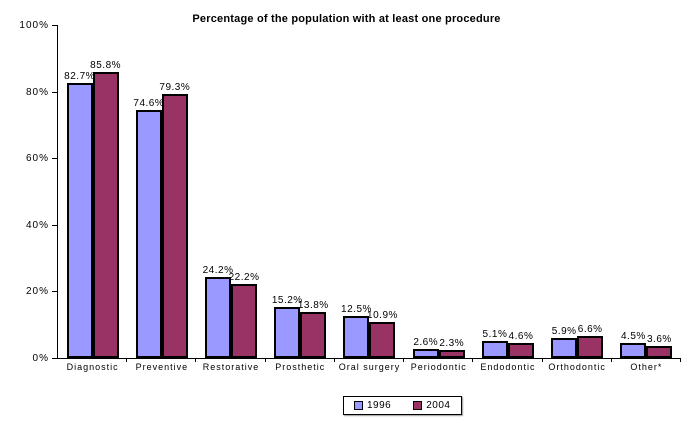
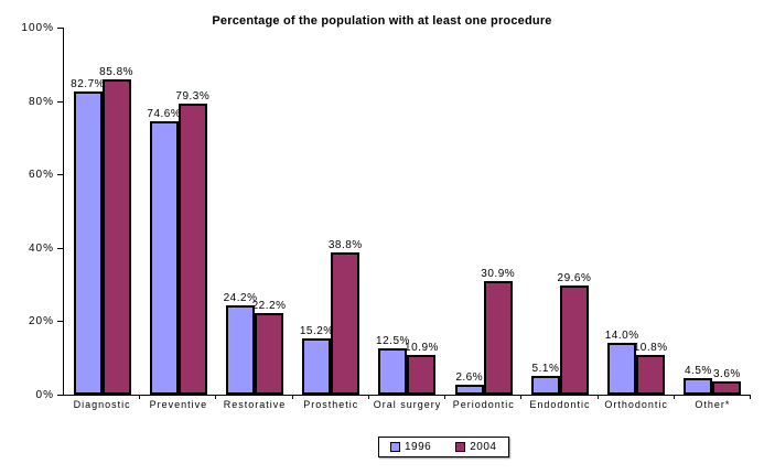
2004/Prosthetic: 13.8% -> 38.8%
2004/Periodontic: 2.3% -> 30.9%
2004/Endodontic: 4.6% -> 29.6%
1996/Orthodontic: 5.9% -> 14.0%
2004/Orthodontic: 6.6% -> 10.8%
